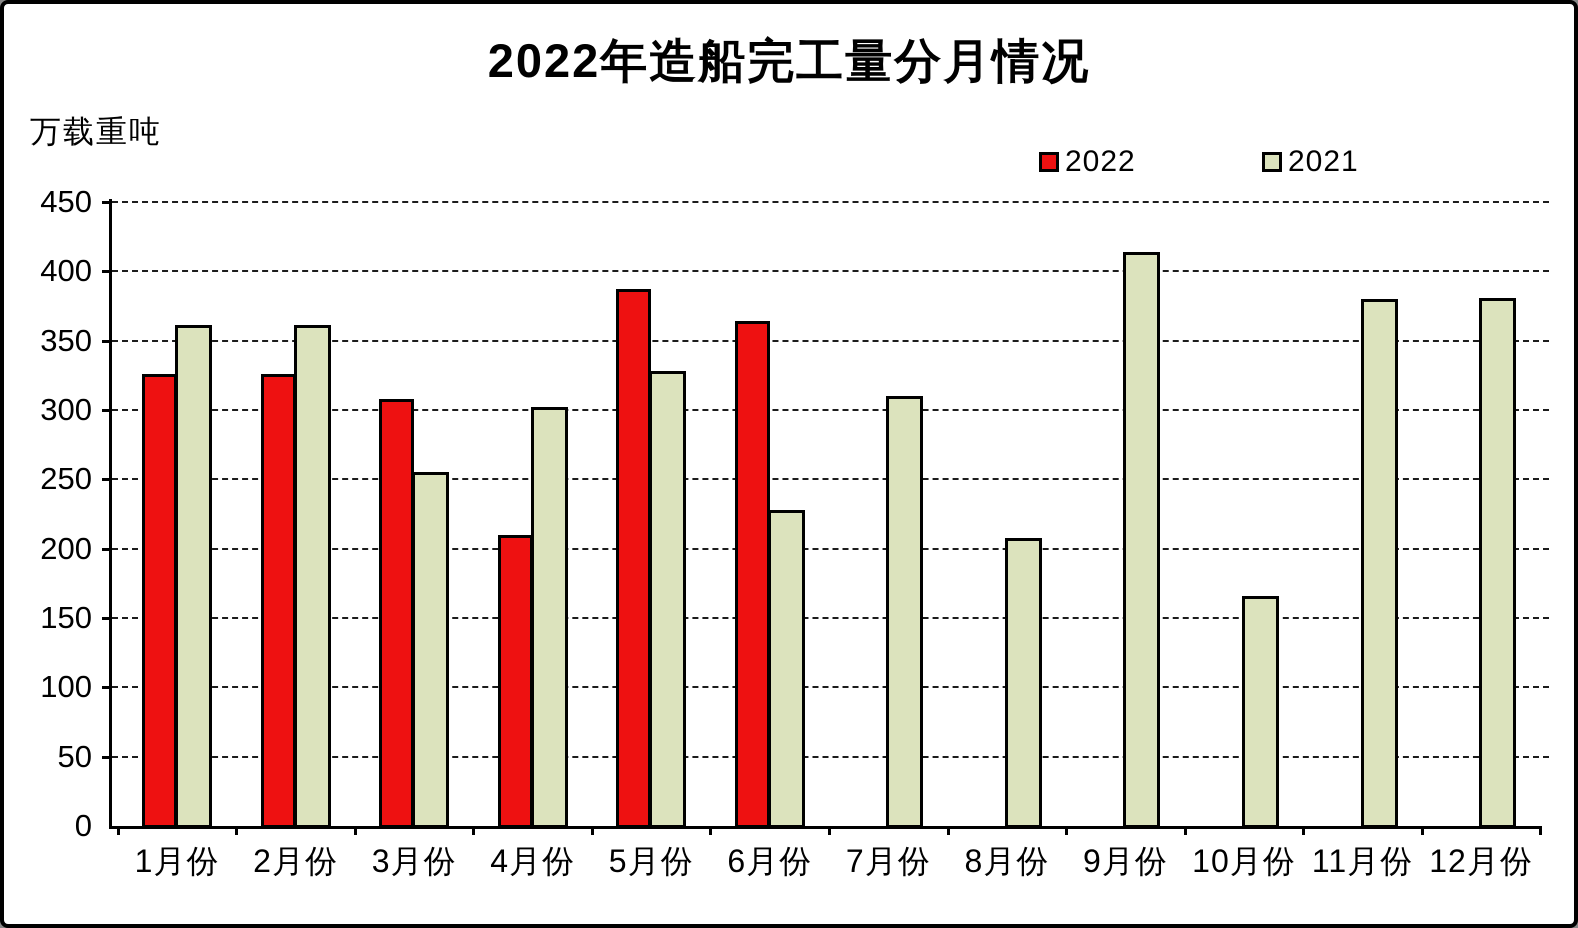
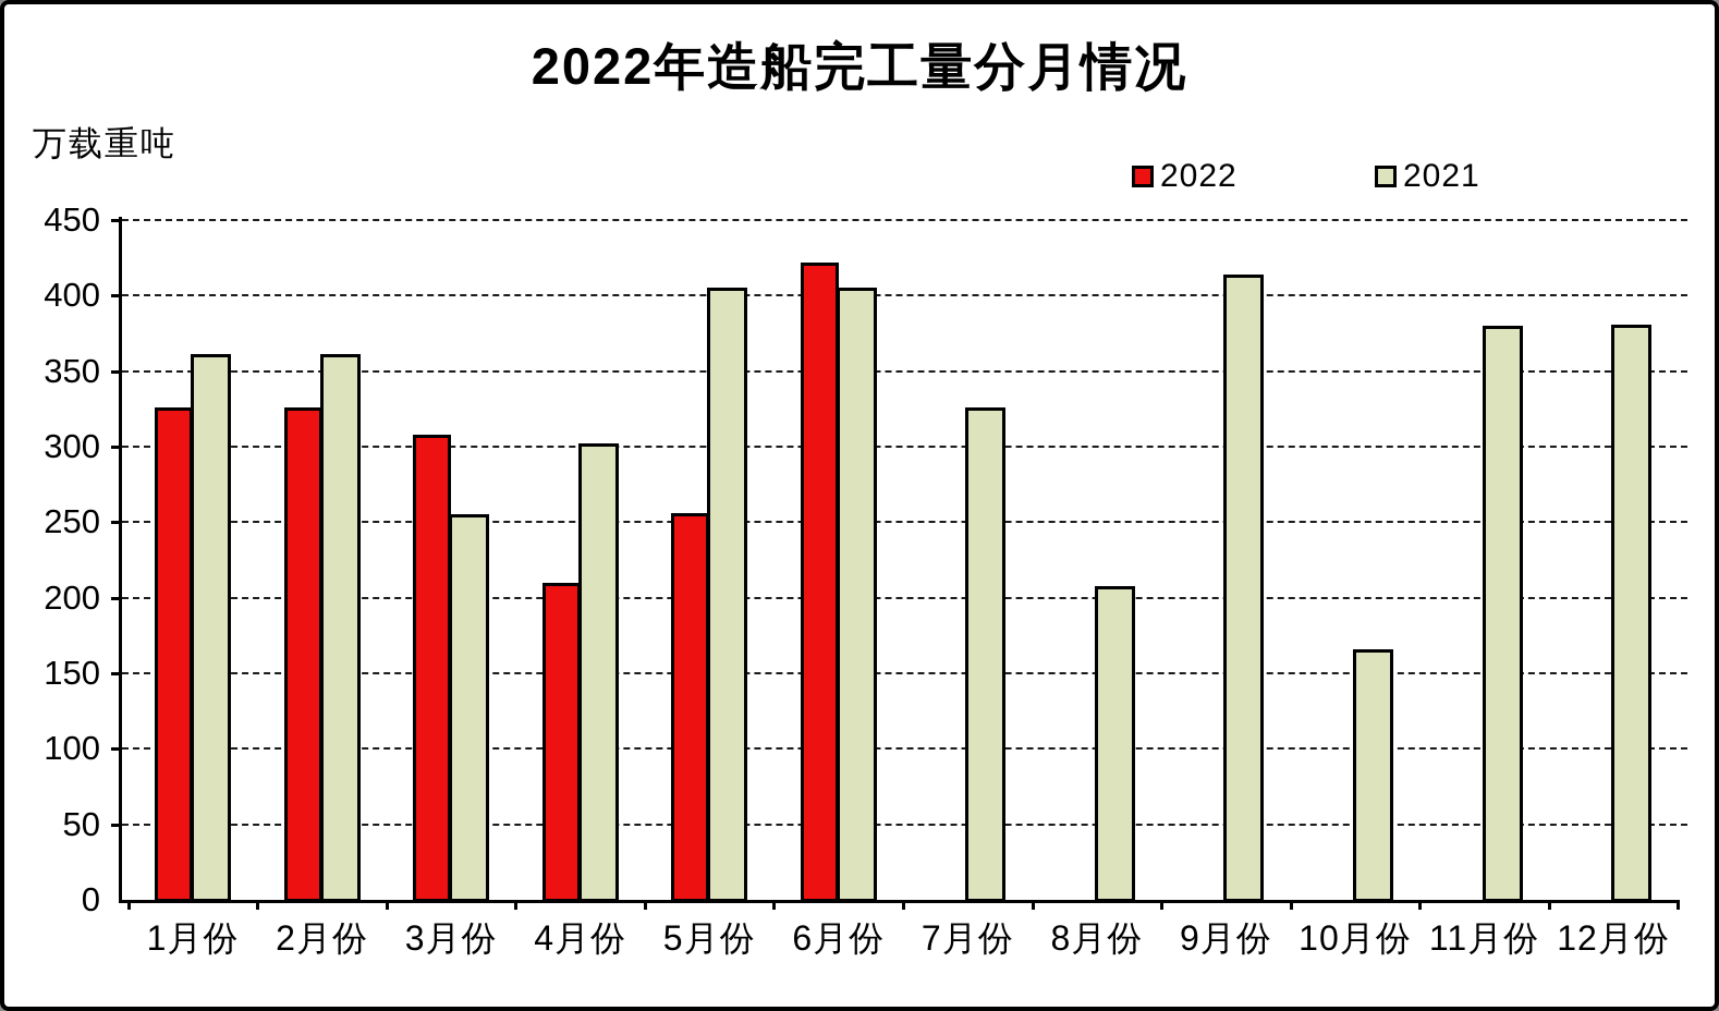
2022/5月份: 387 -> 256
2021/5月份: 328 -> 405
2022/6月份: 364 -> 422
2021/6月份: 228 -> 405
2021/7月份: 310 -> 326
